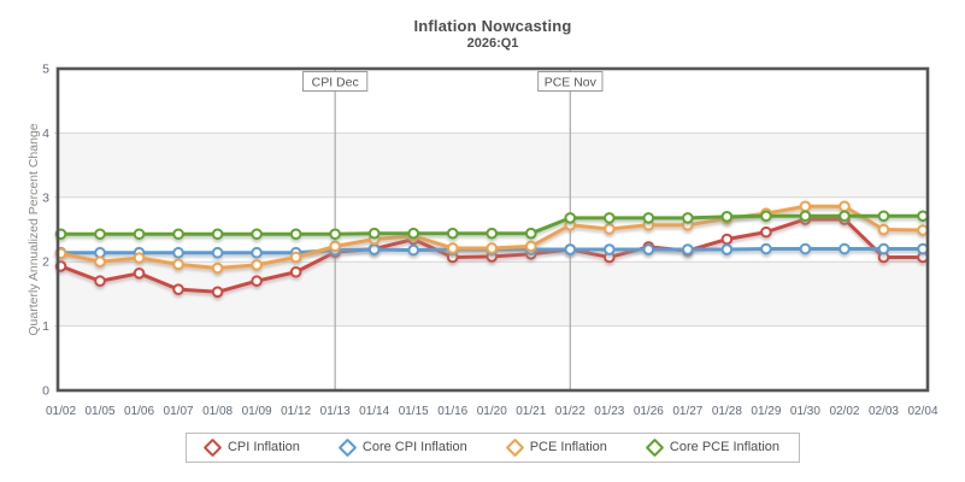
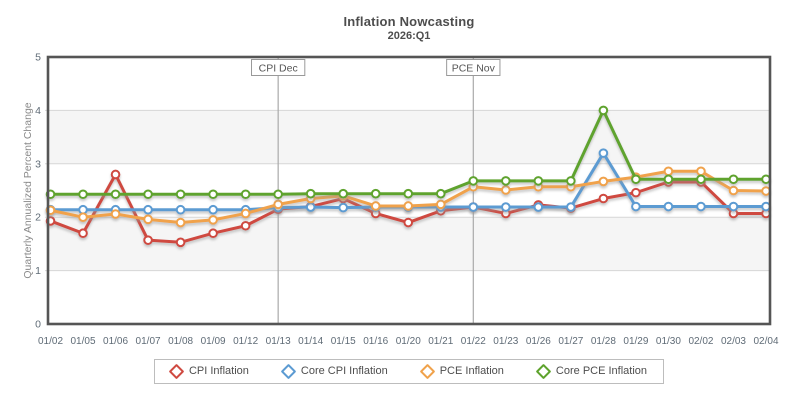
CPI Inflation/01/06: 1.8 -> 2.8
CPI Inflation/01/20: 2.1 -> 1.9
Core CPI Inflation/01/28: 2.2 -> 3.2
Core PCE Inflation/01/28: 2.7 -> 4.0
